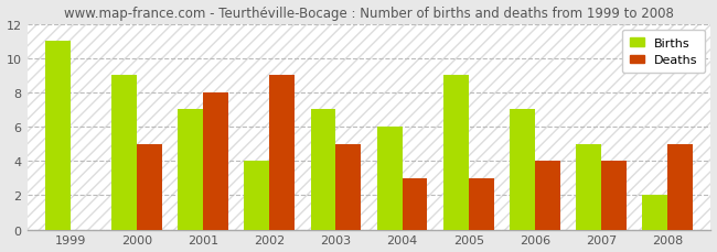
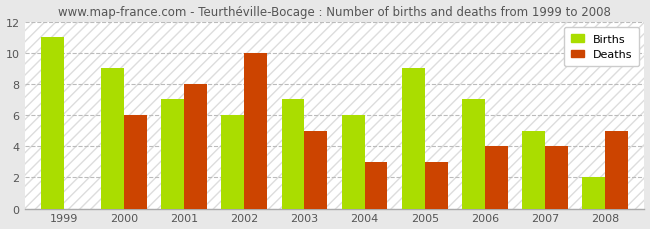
Deaths/2000: 5 -> 6
Births/2002: 4 -> 6
Deaths/2002: 9 -> 10
